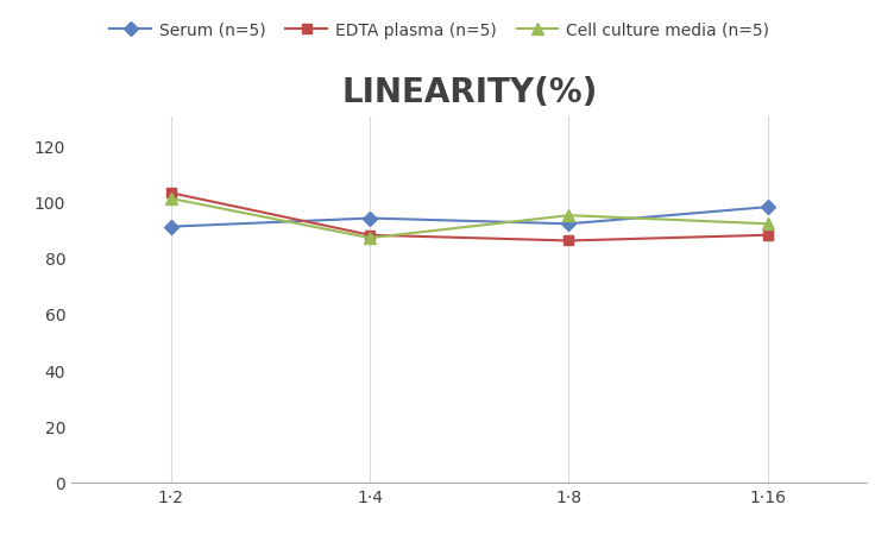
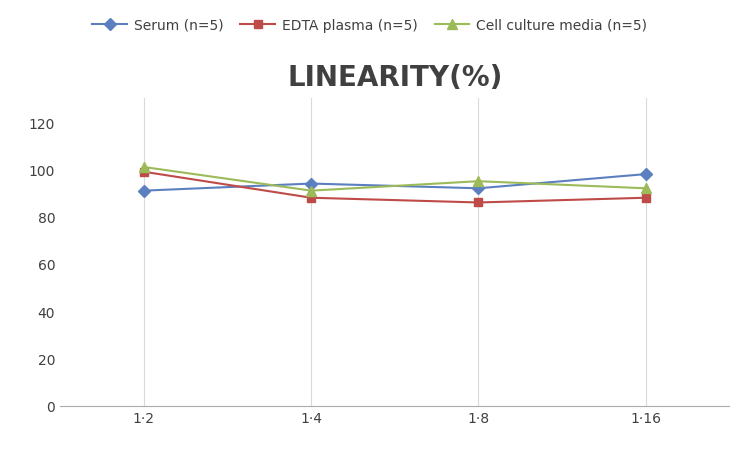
EDTA plasma (n=5)/1·2: 103 -> 99
Cell culture media (n=5)/1·4: 87 -> 91
